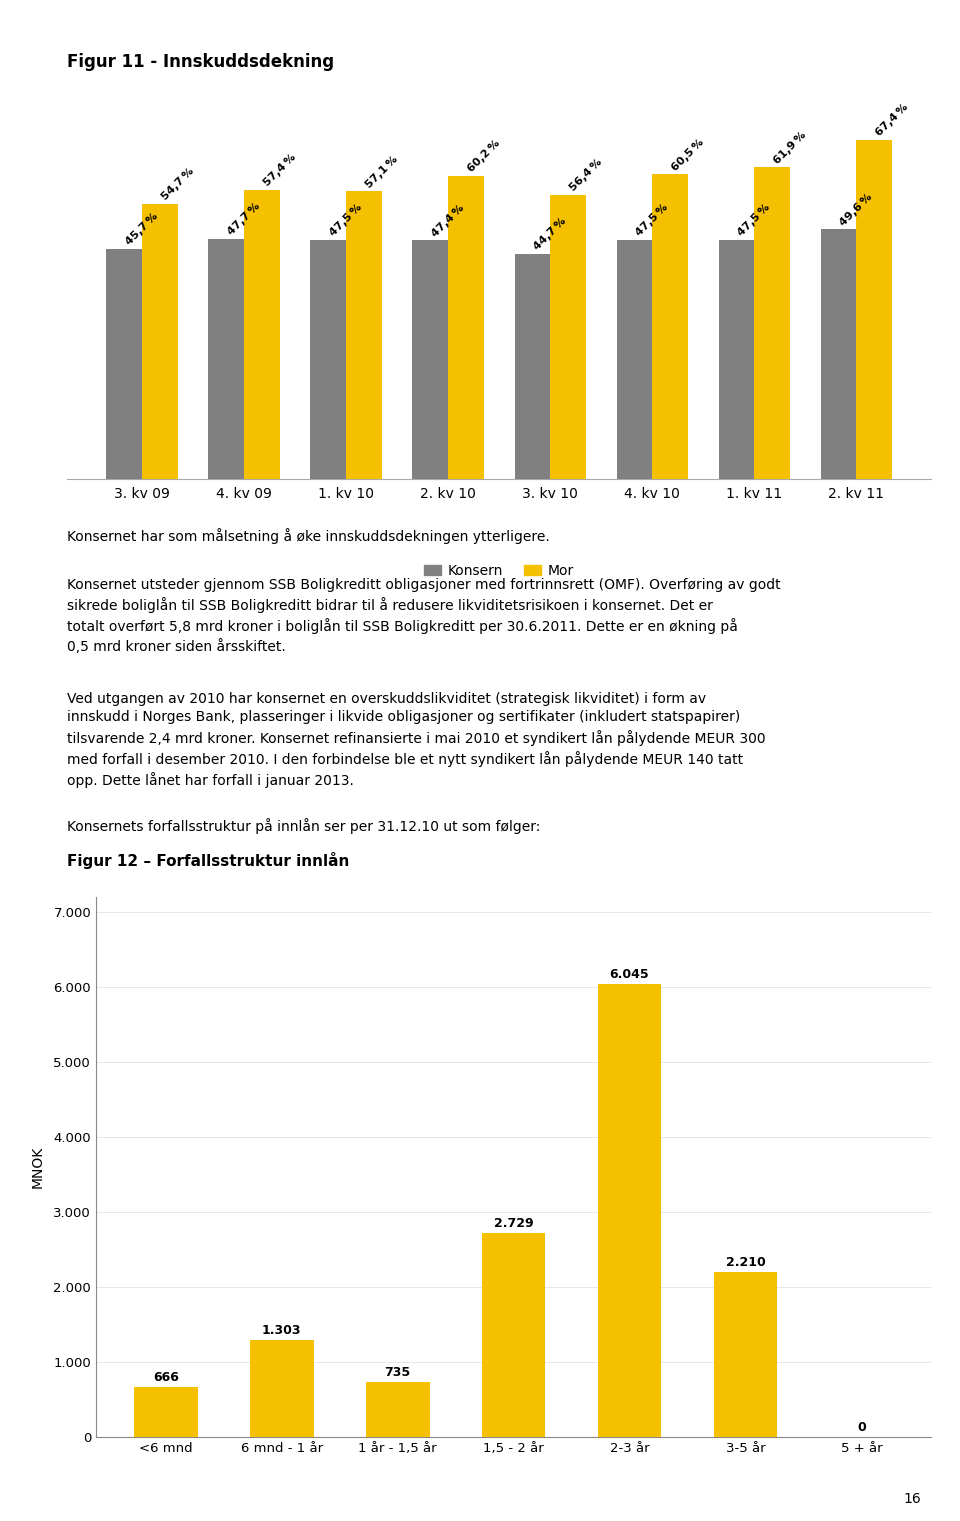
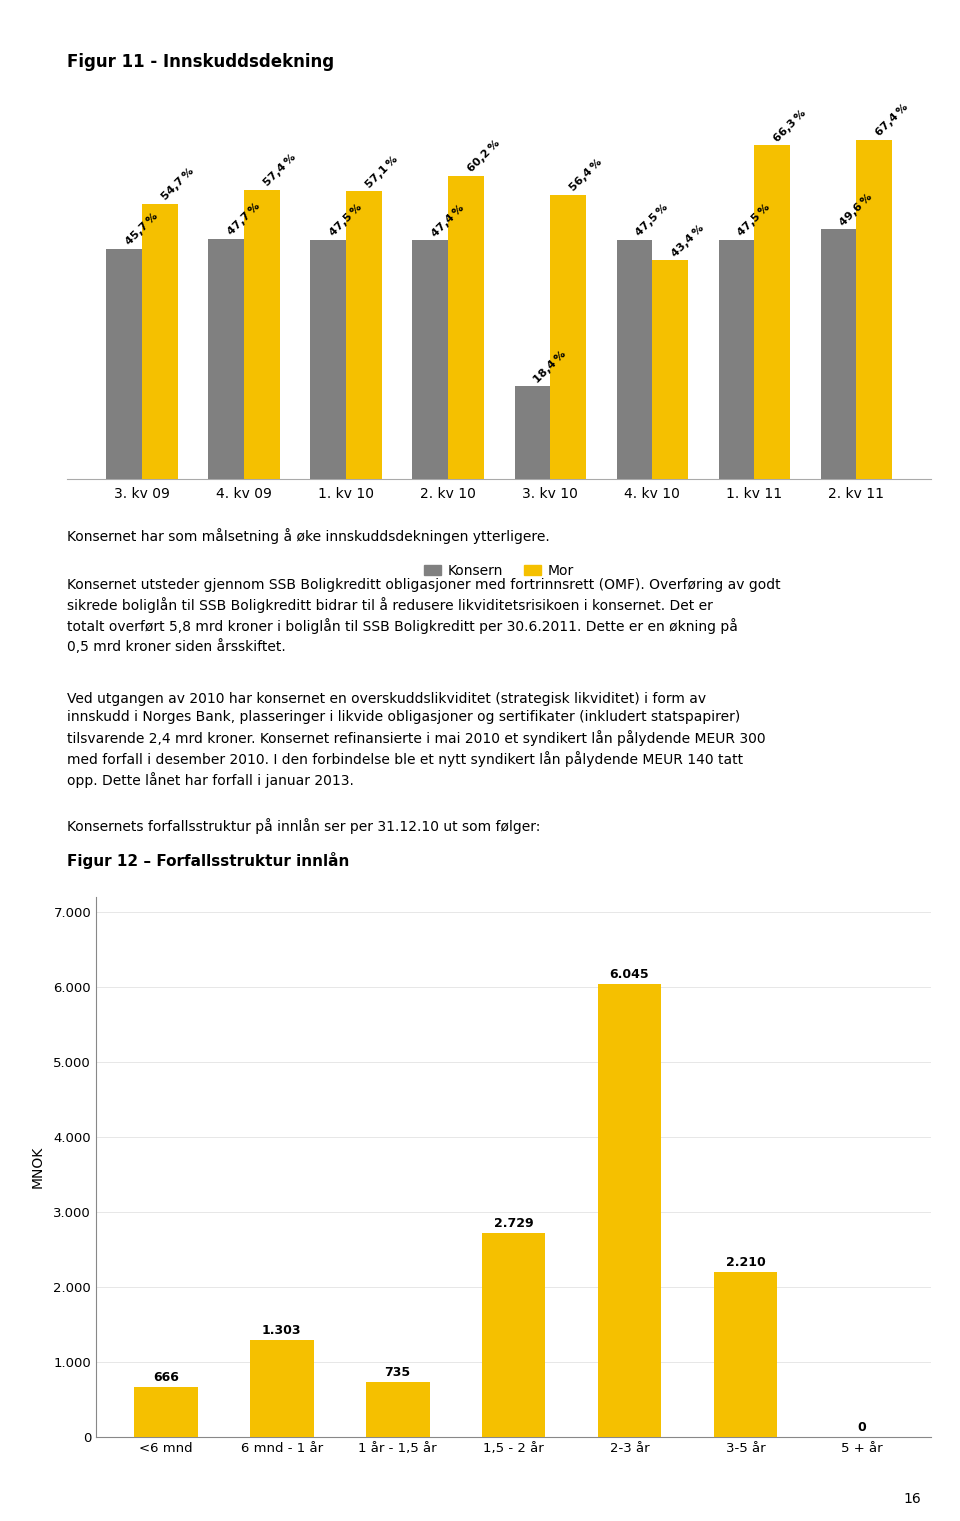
Konsern/3. kv 10: 44,7 -> 18,4
Mor/4. kv 10: 60,5 -> 43,4
Mor/1. kv 11: 61,9 -> 66,3
